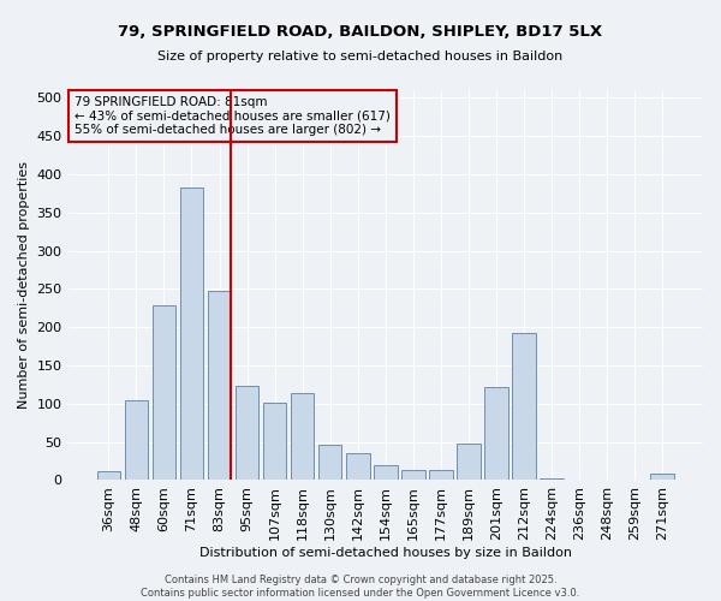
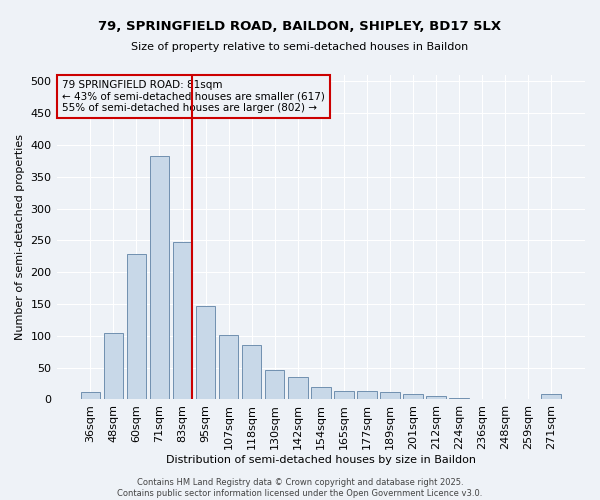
95sqm: 124 -> 147
118sqm: 114 -> 86
189sqm: 48 -> 11
201sqm: 122 -> 9
212sqm: 192 -> 5
